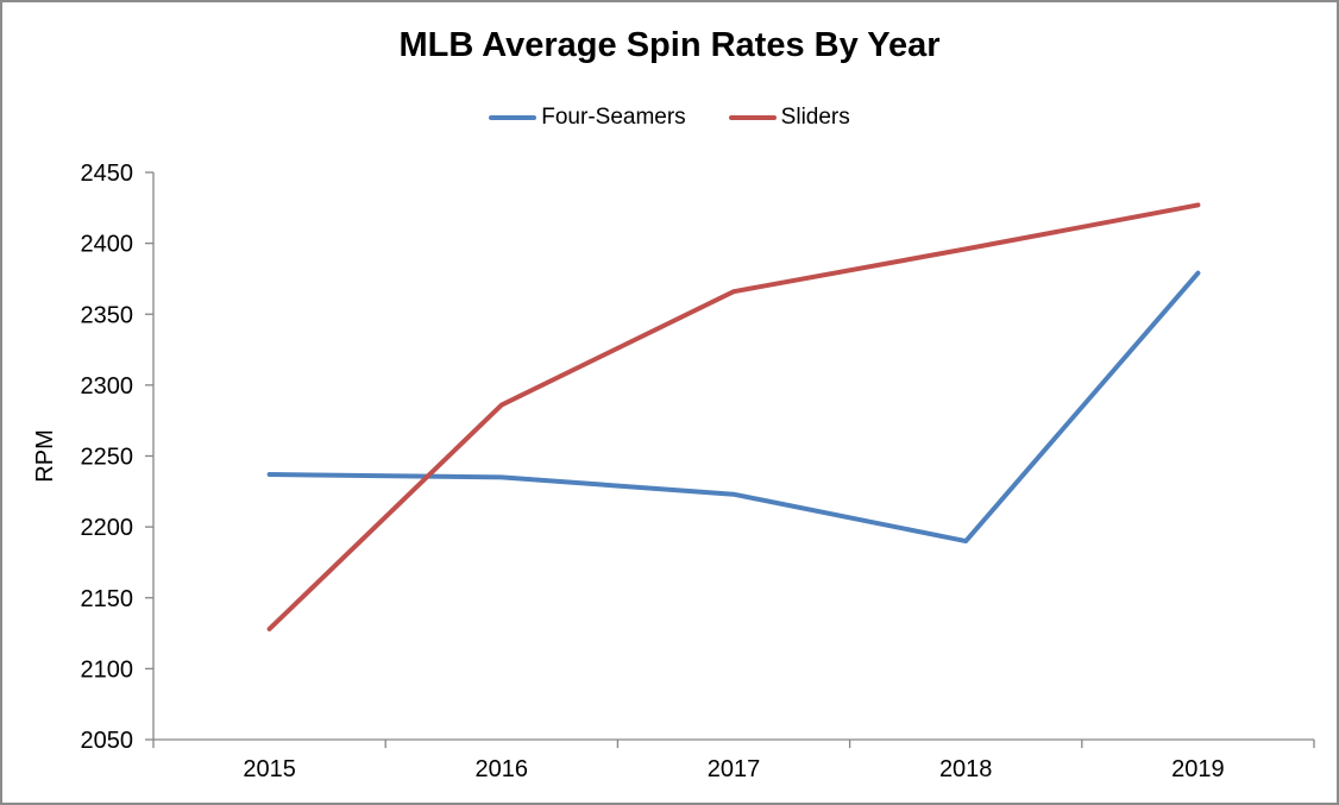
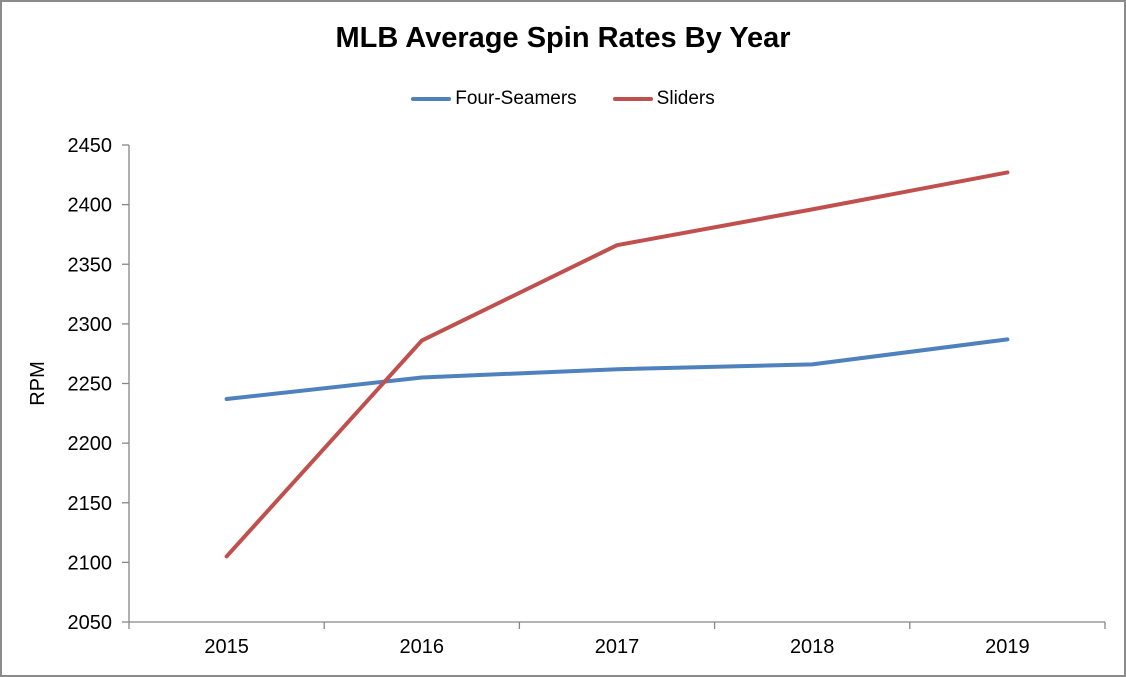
Sliders/2015: 2128 -> 2105
Four-Seamers/2016: 2235 -> 2255
Four-Seamers/2017: 2223 -> 2262
Four-Seamers/2018: 2190 -> 2266
Four-Seamers/2019: 2379 -> 2287
